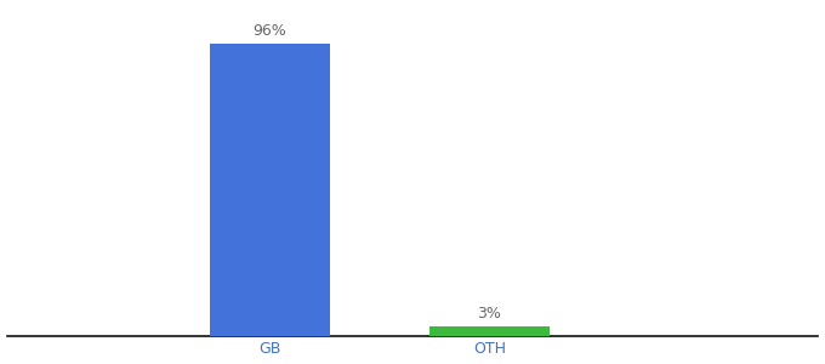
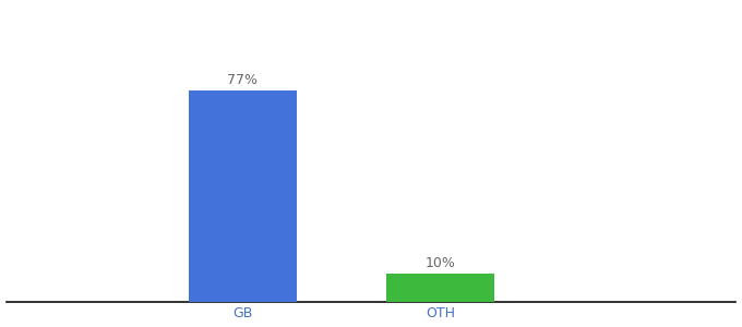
GB: 96% -> 77%
OTH: 3% -> 10%
